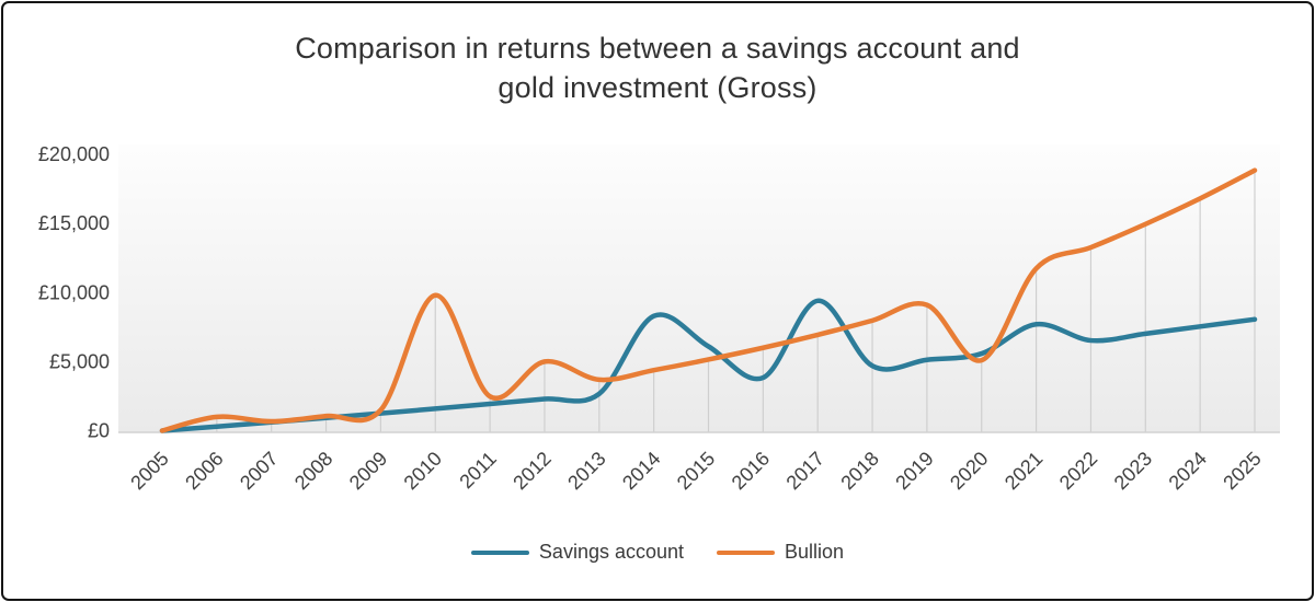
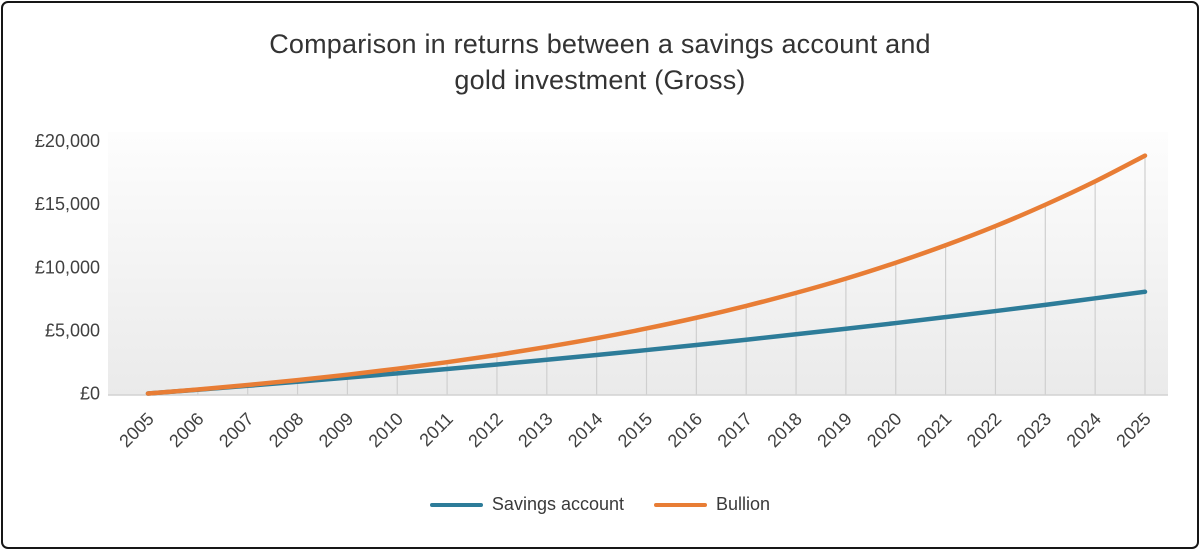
Bullion/2006: £1000 -> £300
Bullion/2010: £9800 -> £2000
Bullion/2012: £5000 -> £3000
Savings account/2014: £8300 -> £3000
Savings account/2015: £6100 -> £3400
Savings account/2017: £9400 -> £4300
Bullion/2020: £5100 -> £10400
Savings account/2021: £7700 -> £6000
